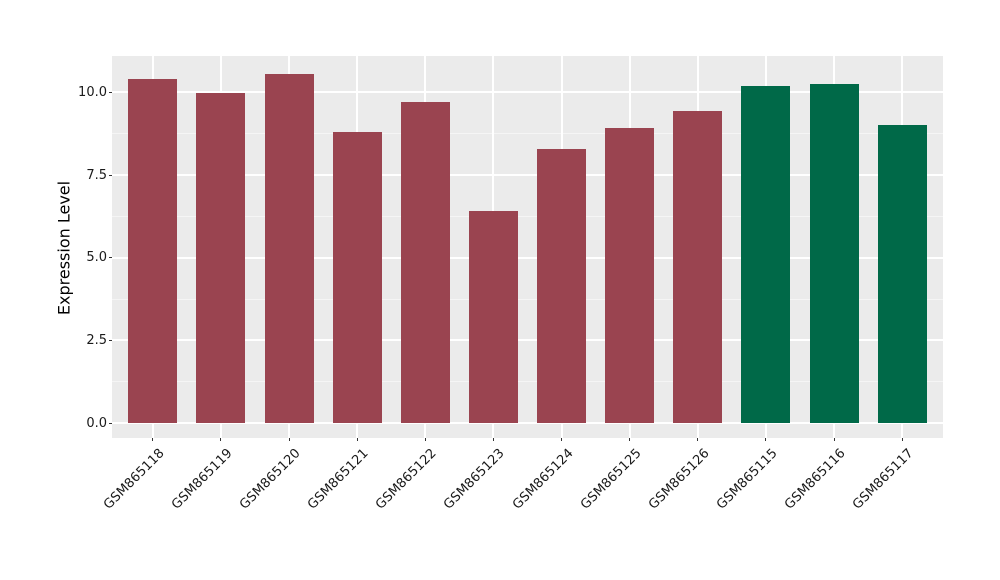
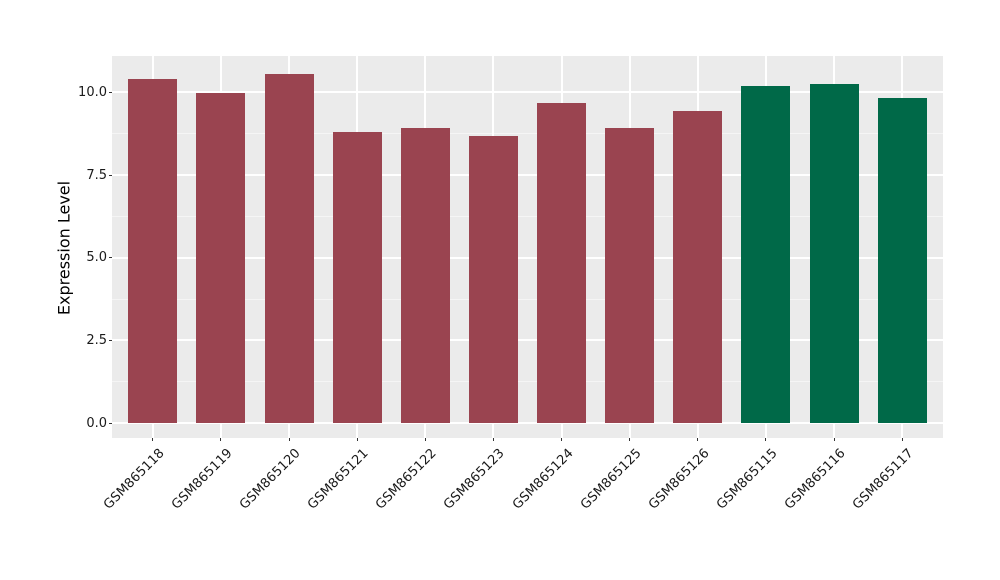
GSM865122: 9.7 -> 8.9
GSM865123: 6.4 -> 8.7
GSM865124: 8.3 -> 9.7
GSM865117: 9.0 -> 9.8
